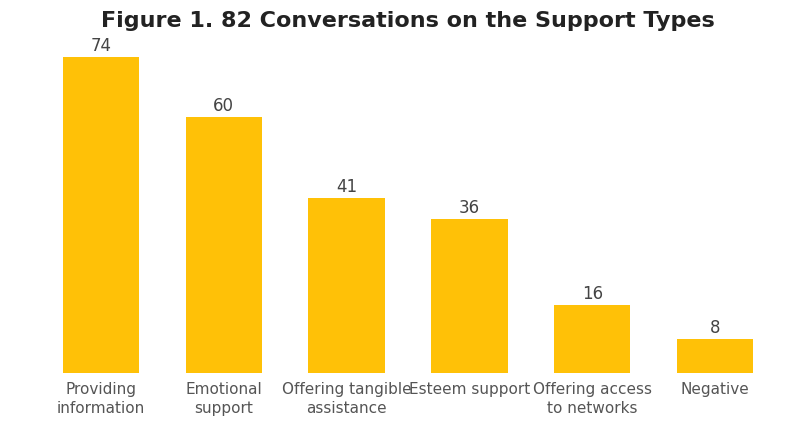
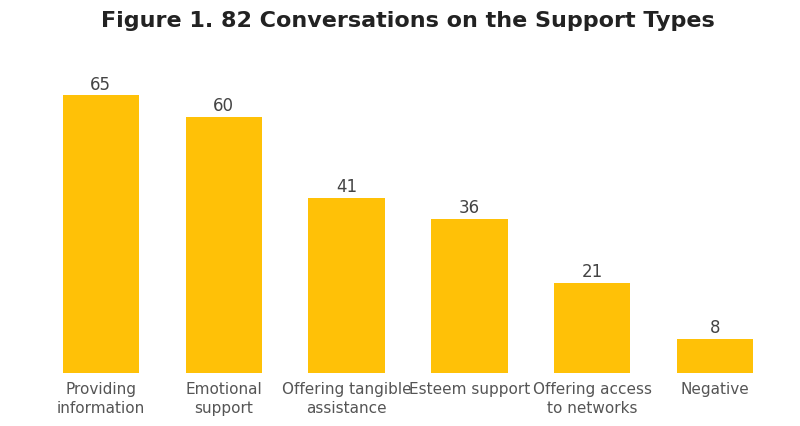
Providing information: 74 -> 65
Offering access to networks: 16 -> 21
